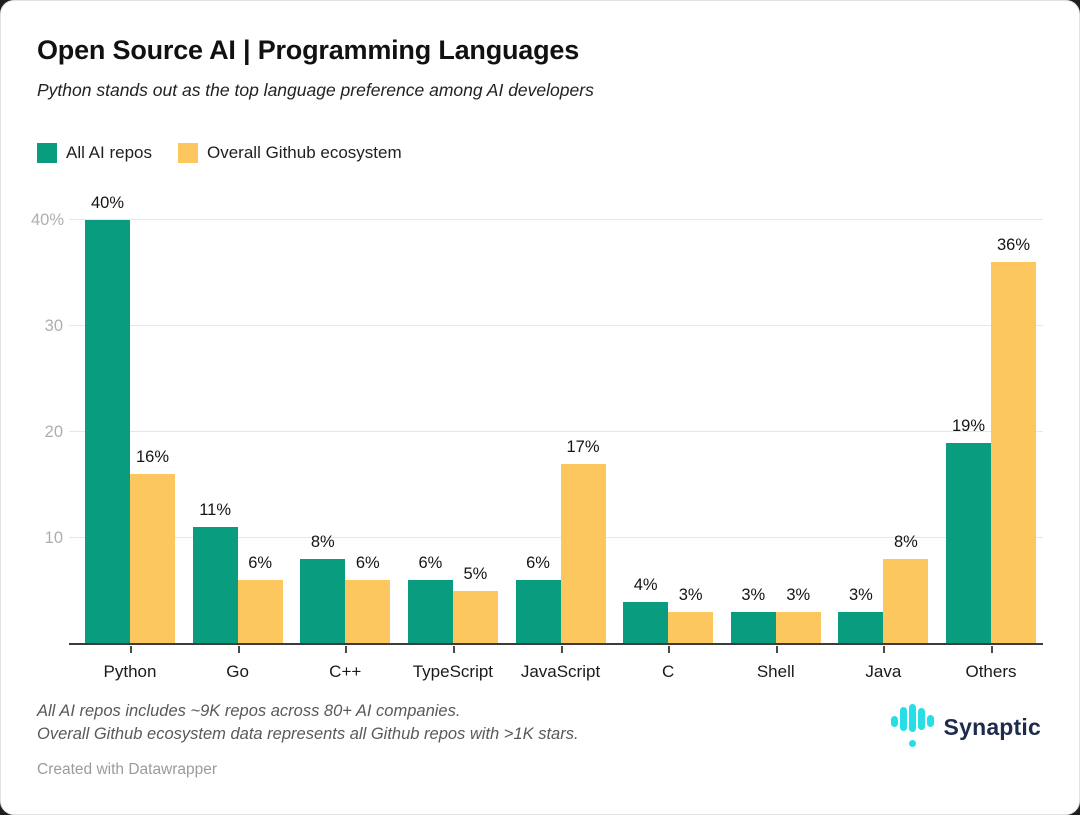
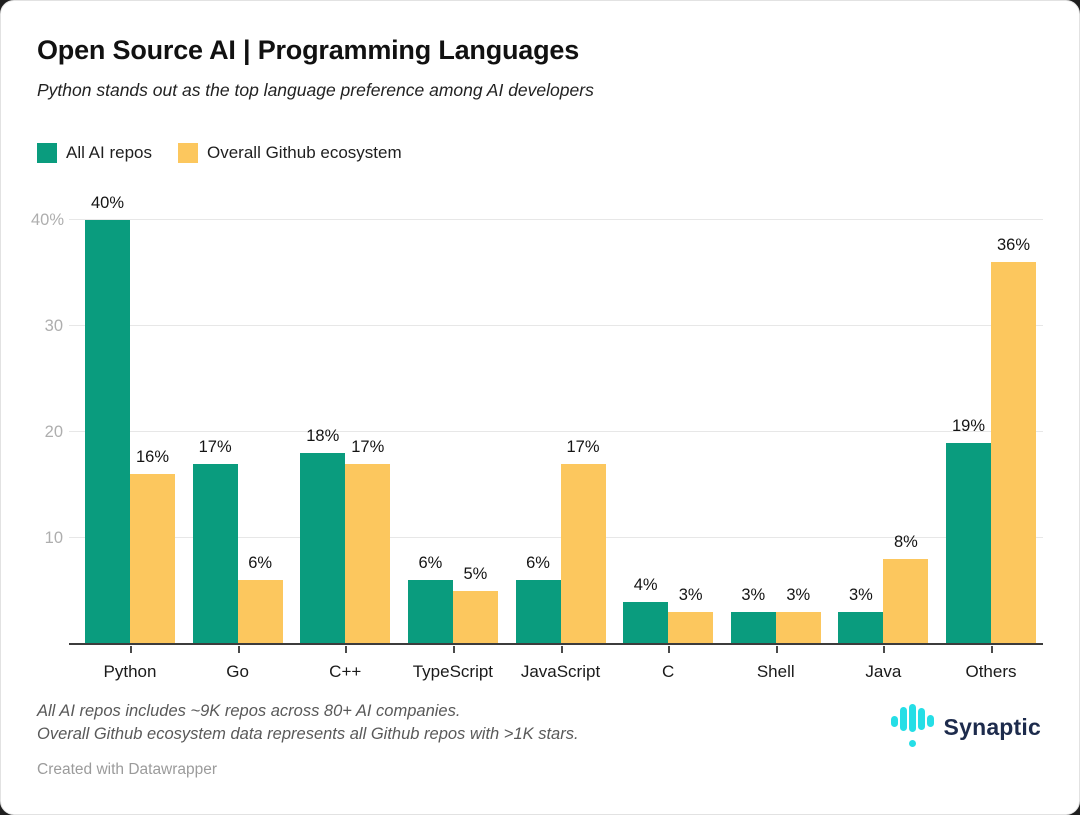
All AI repos/Go: 11% -> 17%
All AI repos/C++: 8% -> 18%
Overall Github ecosystem/C++: 6% -> 17%
